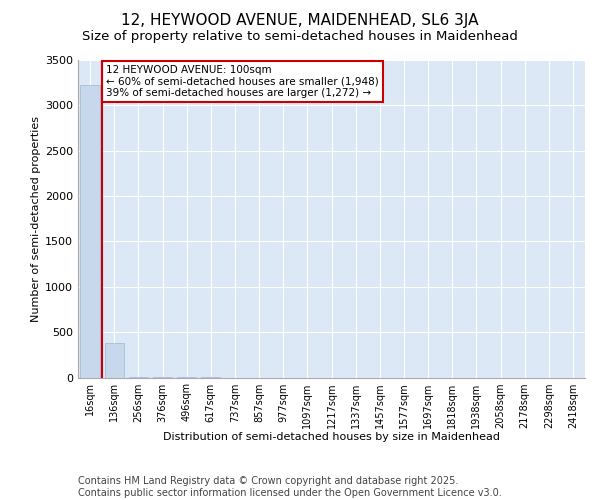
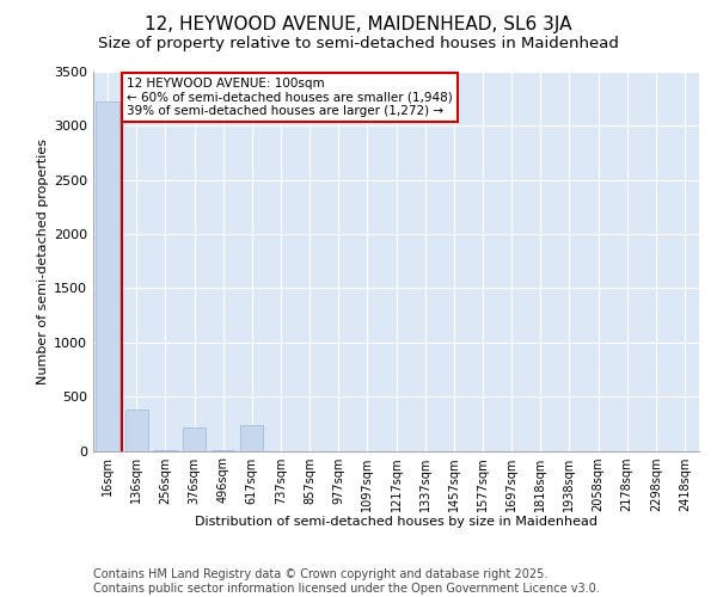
376sqm: 0 -> 220
617sqm: 0 -> 240
